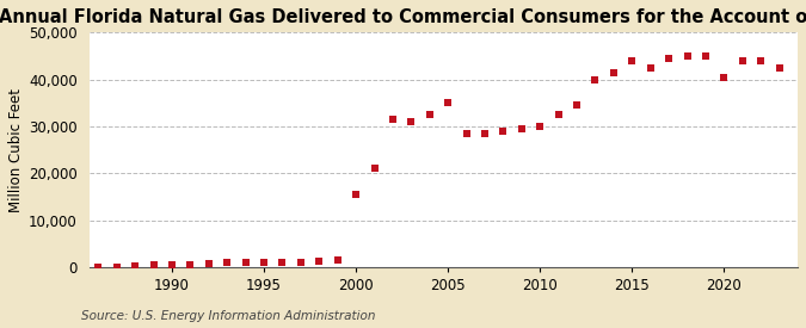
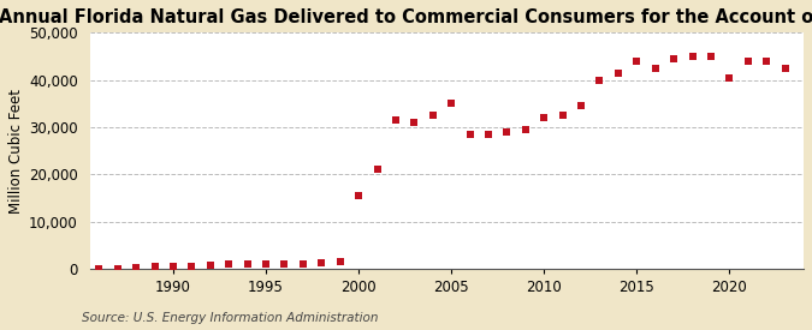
2010: 30,000 -> 32,000
